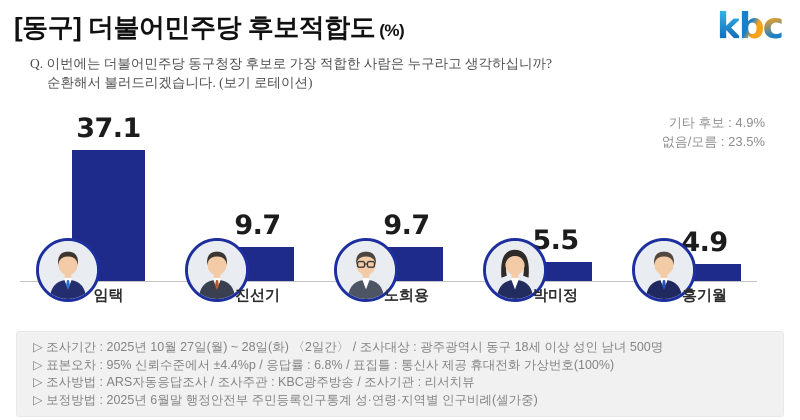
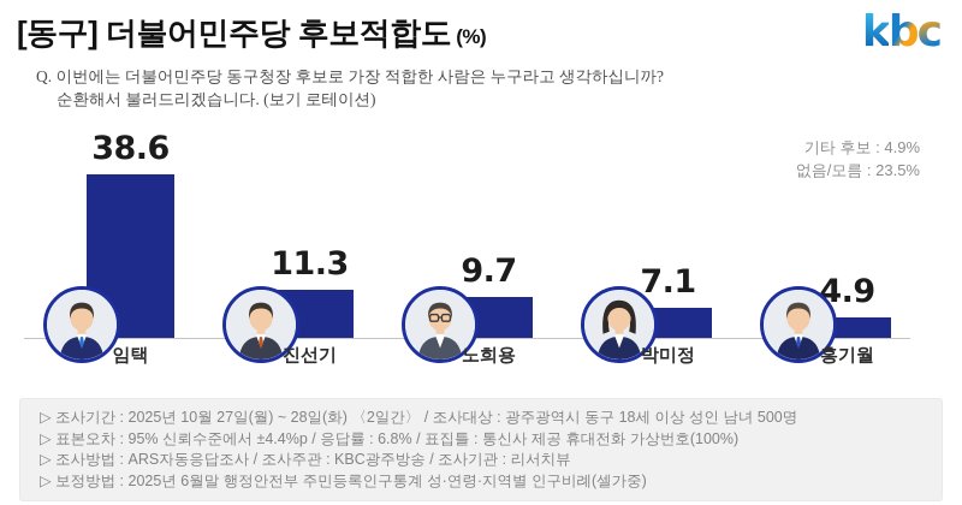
임택: 37.1 -> 38.6
진선기: 9.7 -> 11.3
박미정: 5.5 -> 7.1
